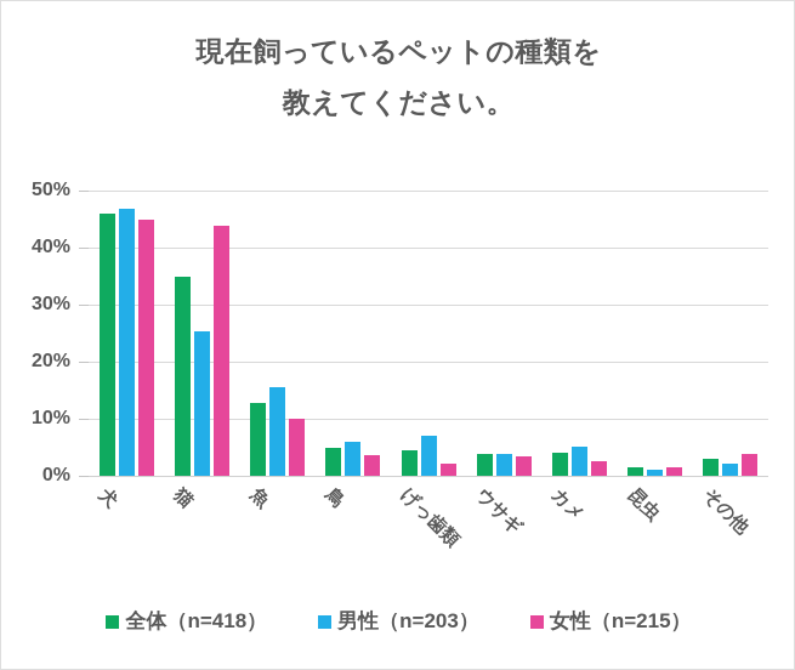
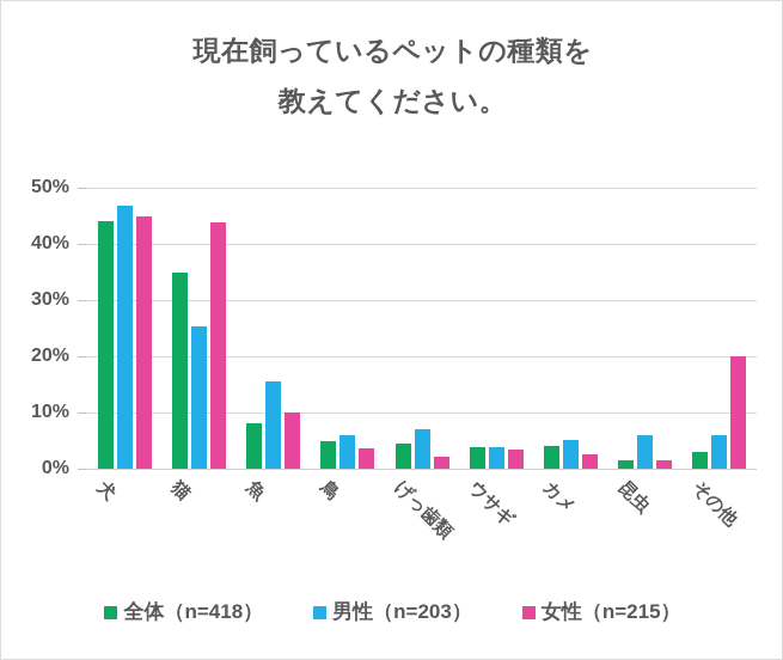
全体（n=418）/犬: 46% -> 44%
全体（n=418）/魚: 13% -> 8%
男性（n=203）/昆虫: 1% -> 6%
男性（n=203）/その他: 2% -> 6%
女性（n=215）/その他: 4% -> 20%
